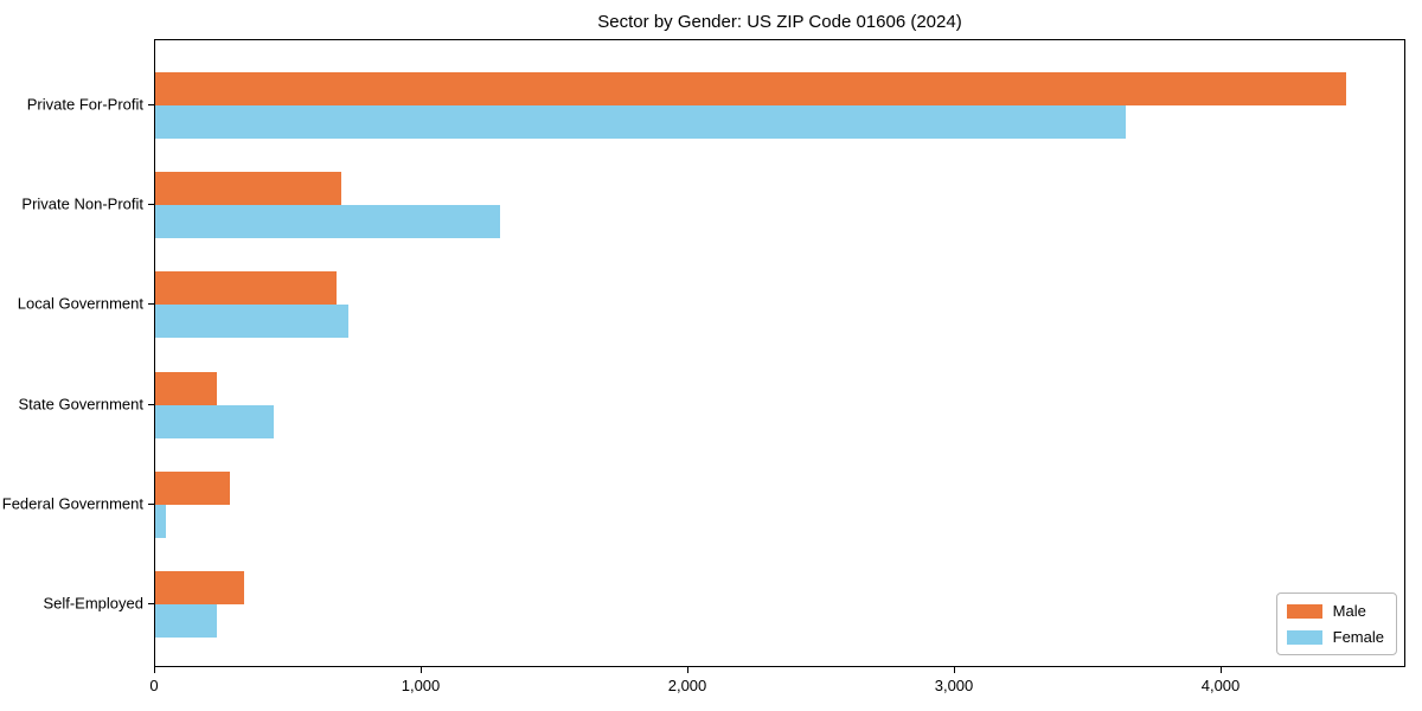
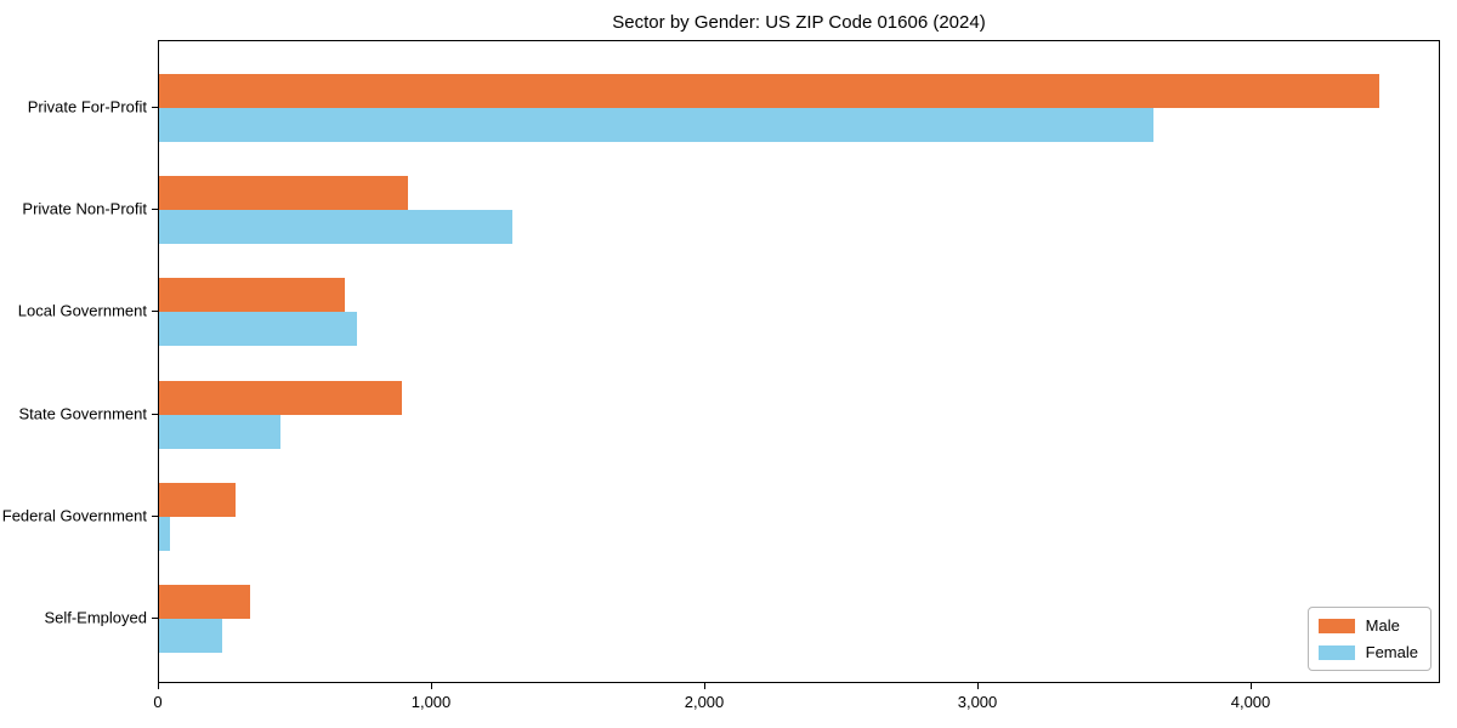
Male/Private Non-Profit: 700 -> 910
Male/State Government: 230 -> 890
